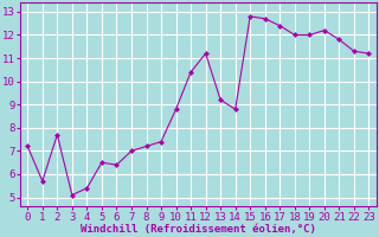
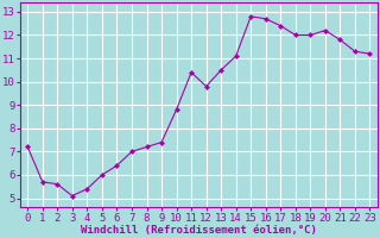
2: 7.7 -> 5.6
5: 6.5 -> 6.0
12: 11.2 -> 9.8
13: 9.2 -> 10.5
14: 8.8 -> 11.1
